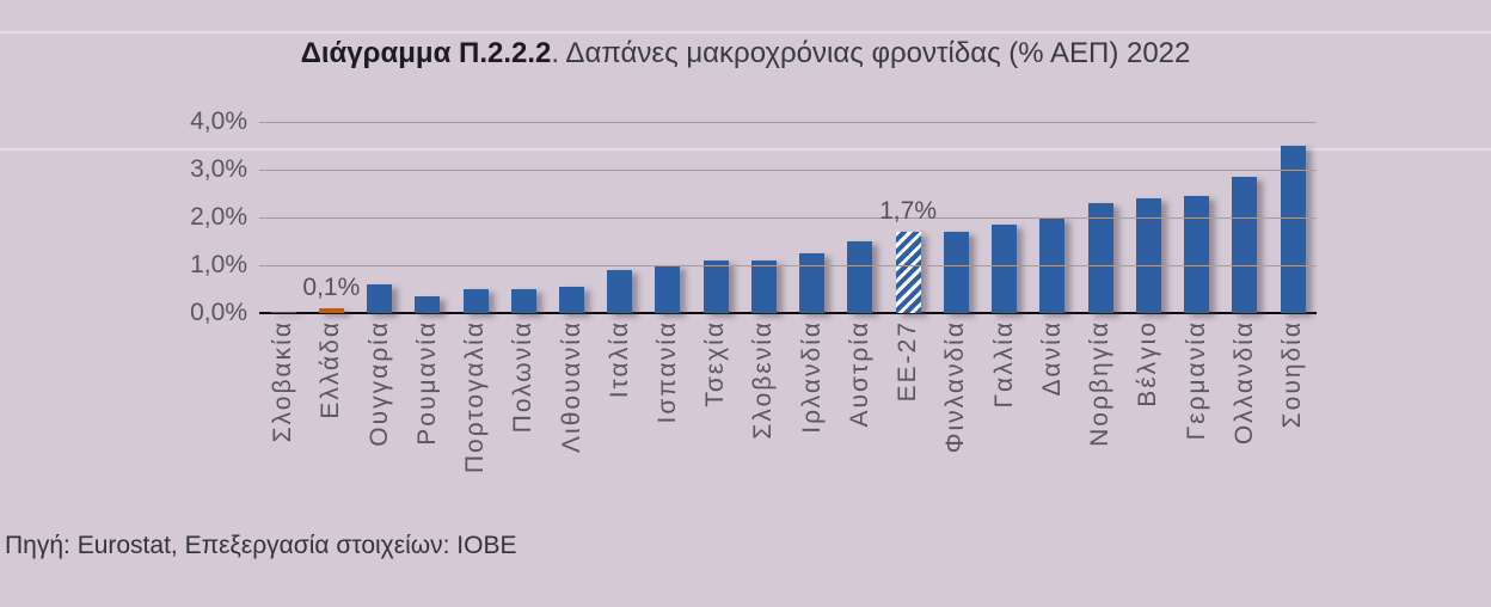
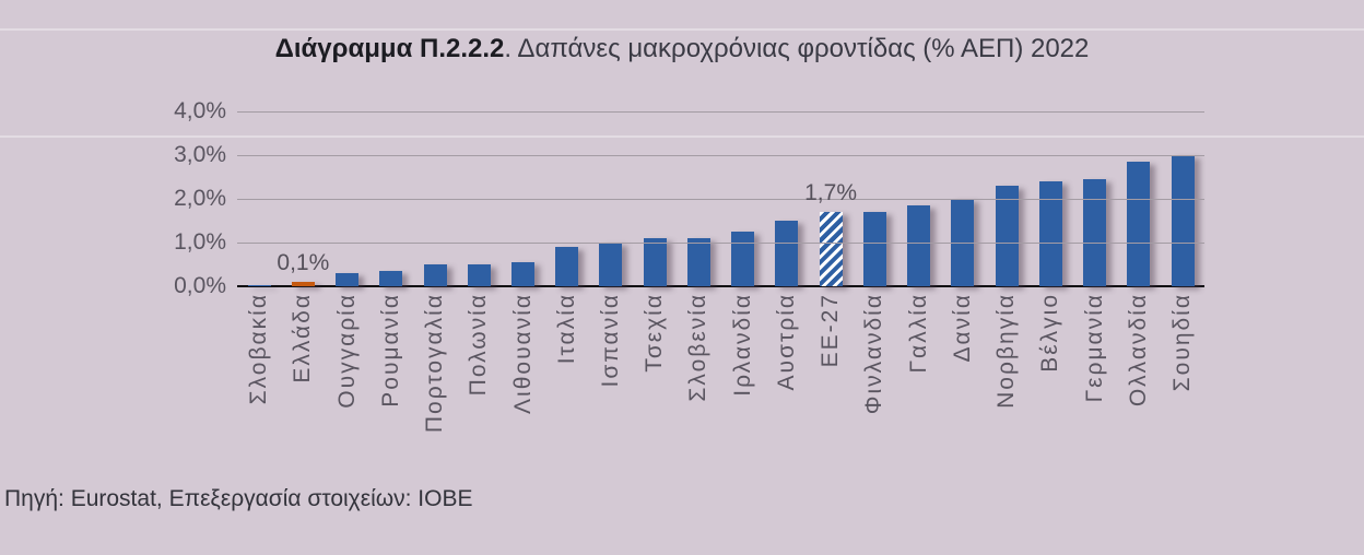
Ουγγαρία: 0,6% -> 0,3%
Σουηδία: 3,5% -> 3,0%
